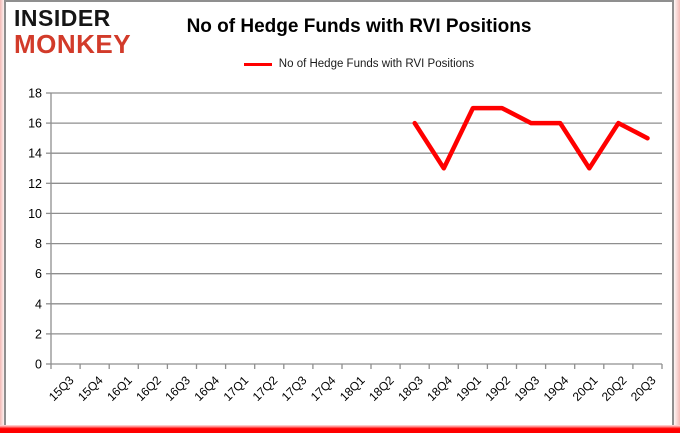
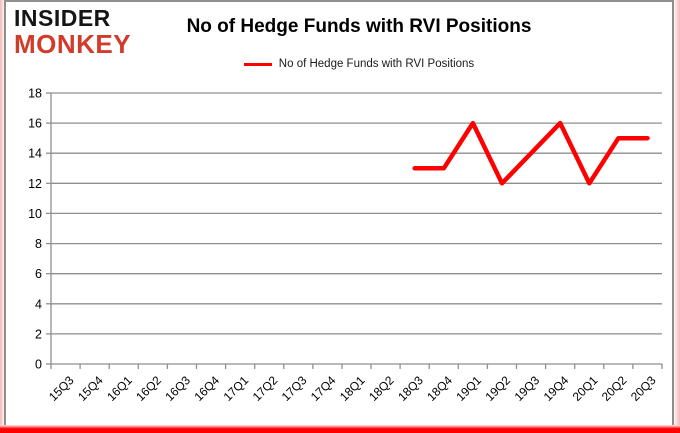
18Q3: 16 -> 13
19Q1: 17 -> 16
19Q2: 17 -> 12
19Q3: 16 -> 14
20Q1: 13 -> 12
20Q2: 16 -> 15
